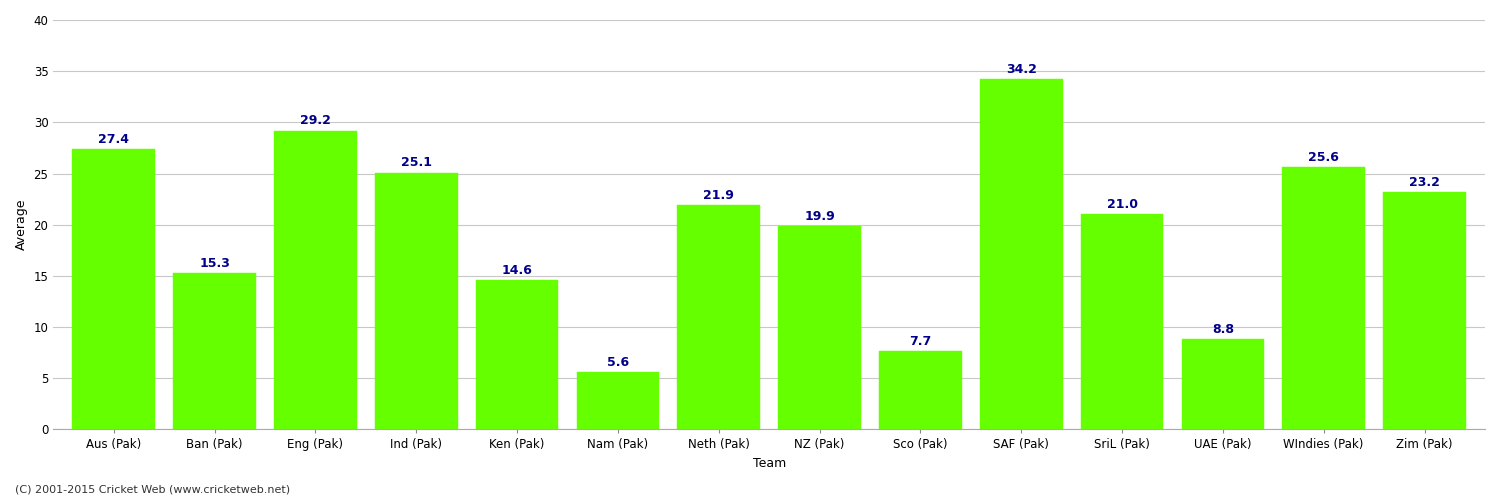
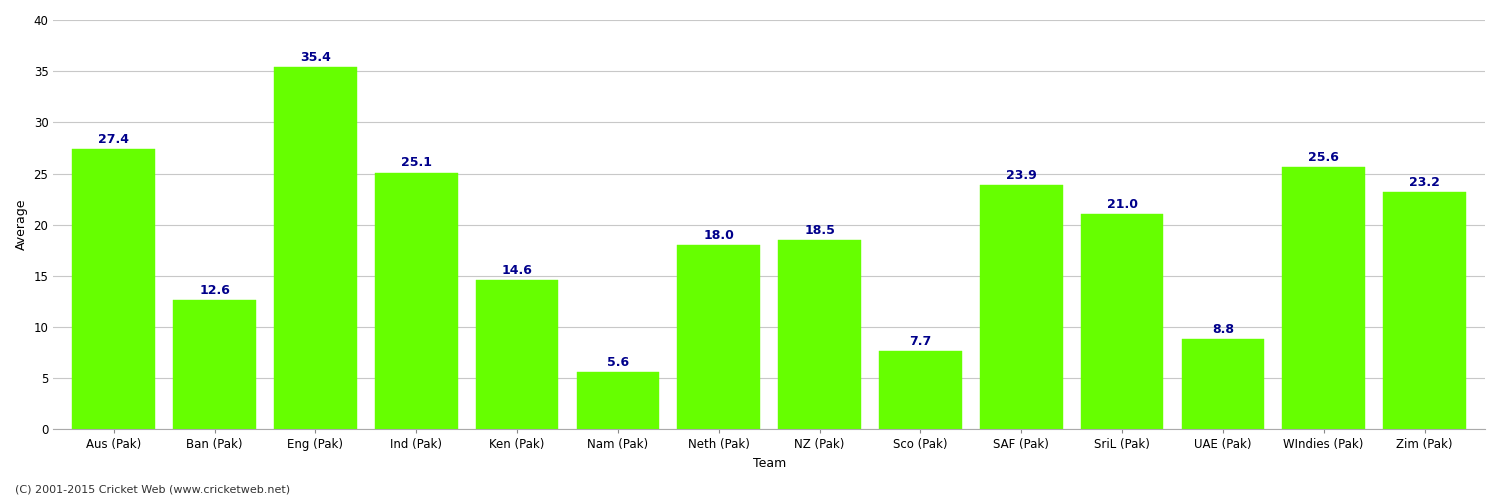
Ban (Pak): 15.3 -> 12.6
Eng (Pak): 29.2 -> 35.4
Neth (Pak): 21.9 -> 18.0
NZ (Pak): 19.9 -> 18.5
SAF (Pak): 34.2 -> 23.9
